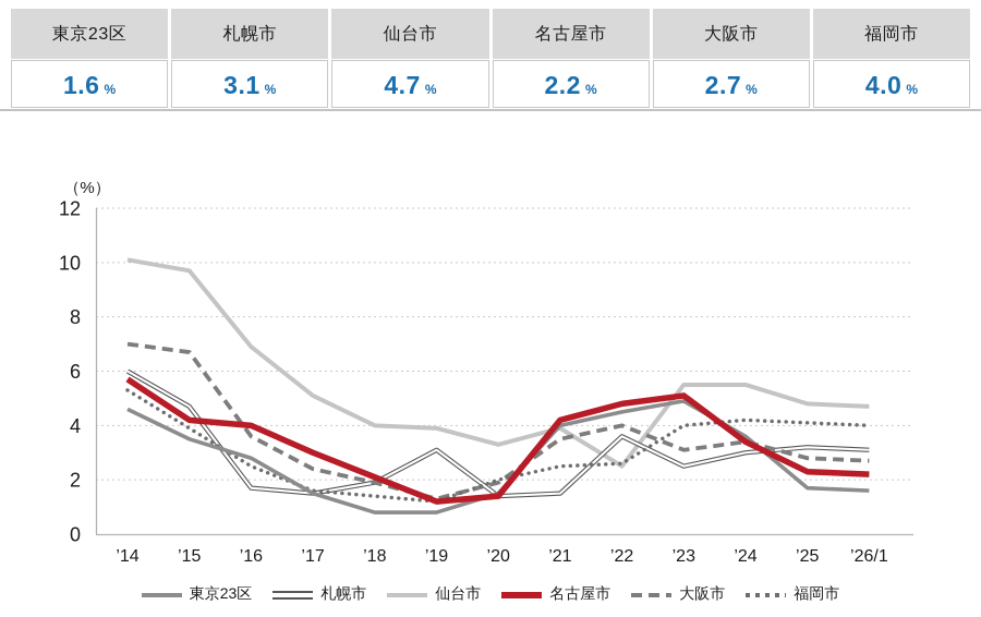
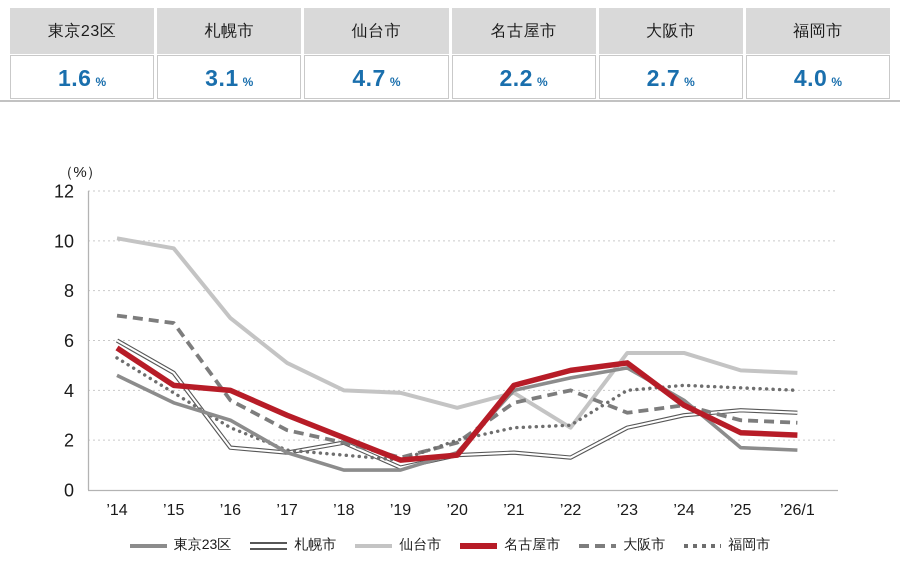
札幌市/’19: 3.1 -> 0.9
札幌市/’22: 3.6 -> 1.3
